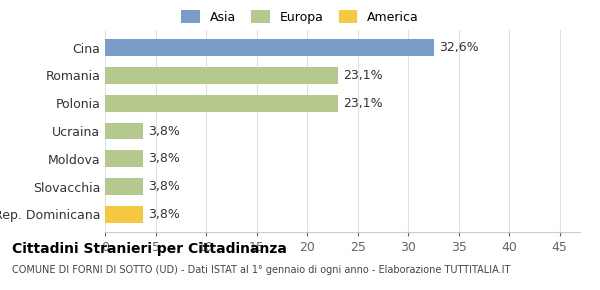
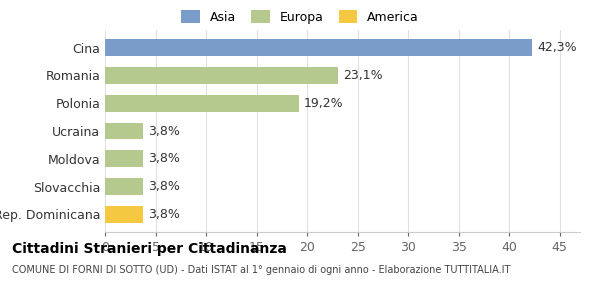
Cina: 32,6% -> 42,3%
Polonia: 23,1% -> 19,2%
